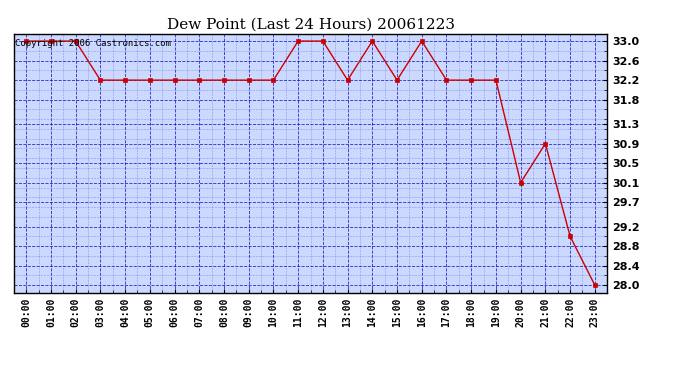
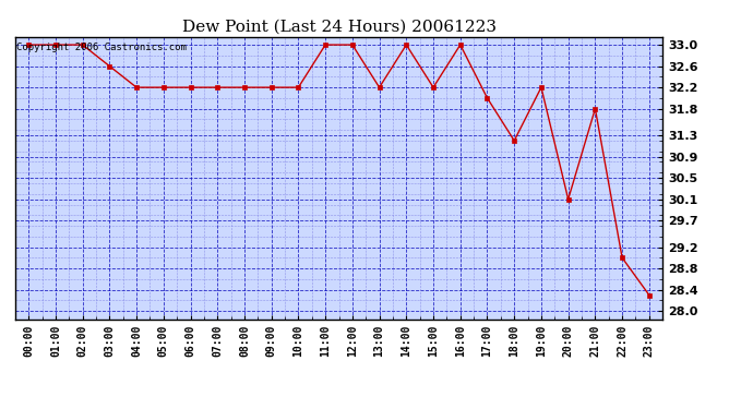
03:00: 32.2 -> 32.6
17:00: 32.2 -> 32.0
18:00: 32.2 -> 31.2
21:00: 30.9 -> 31.8
23:00: 28.0 -> 28.3
